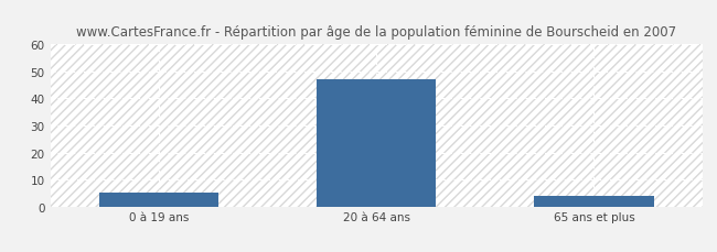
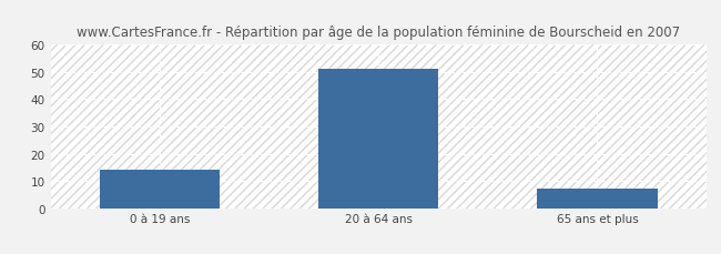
0 à 19 ans: 5 -> 14
20 à 64 ans: 47 -> 51
65 ans et plus: 4 -> 7
